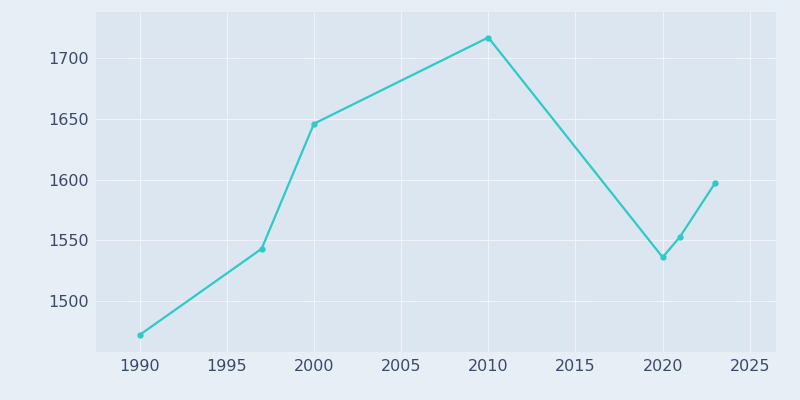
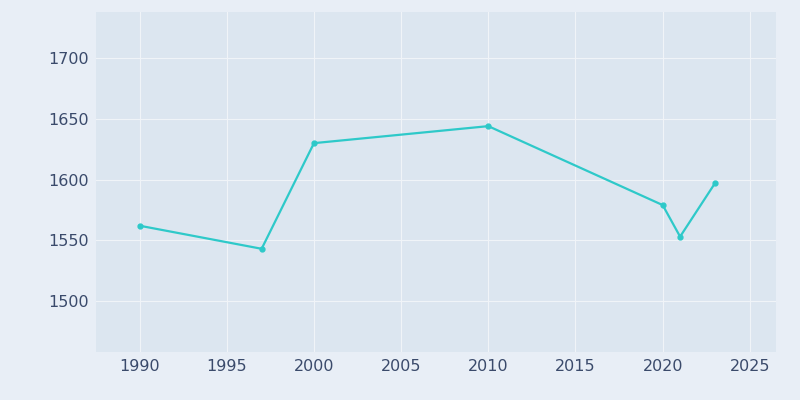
1990: 1472 -> 1562
2000: 1646 -> 1630
2010: 1717 -> 1644
2020: 1536 -> 1579
